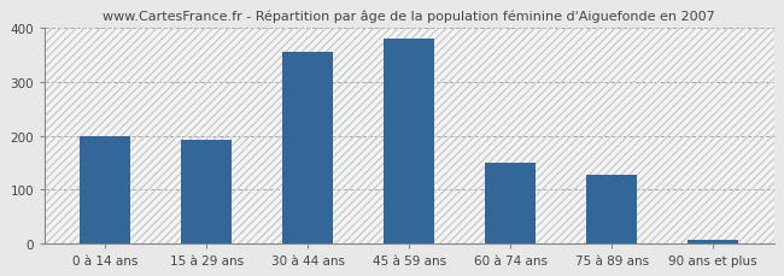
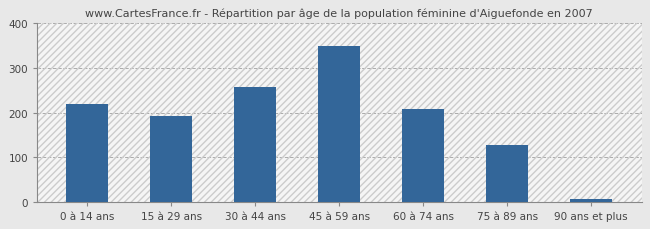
0 à 14 ans: 200 -> 218
30 à 44 ans: 355 -> 257
45 à 59 ans: 380 -> 348
60 à 74 ans: 150 -> 207
